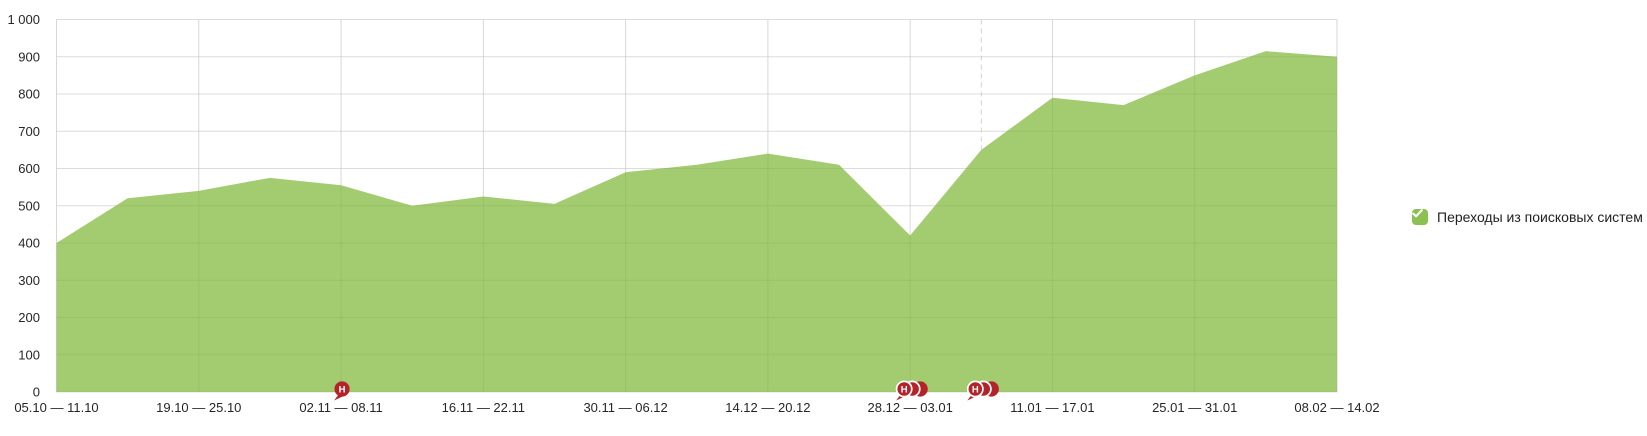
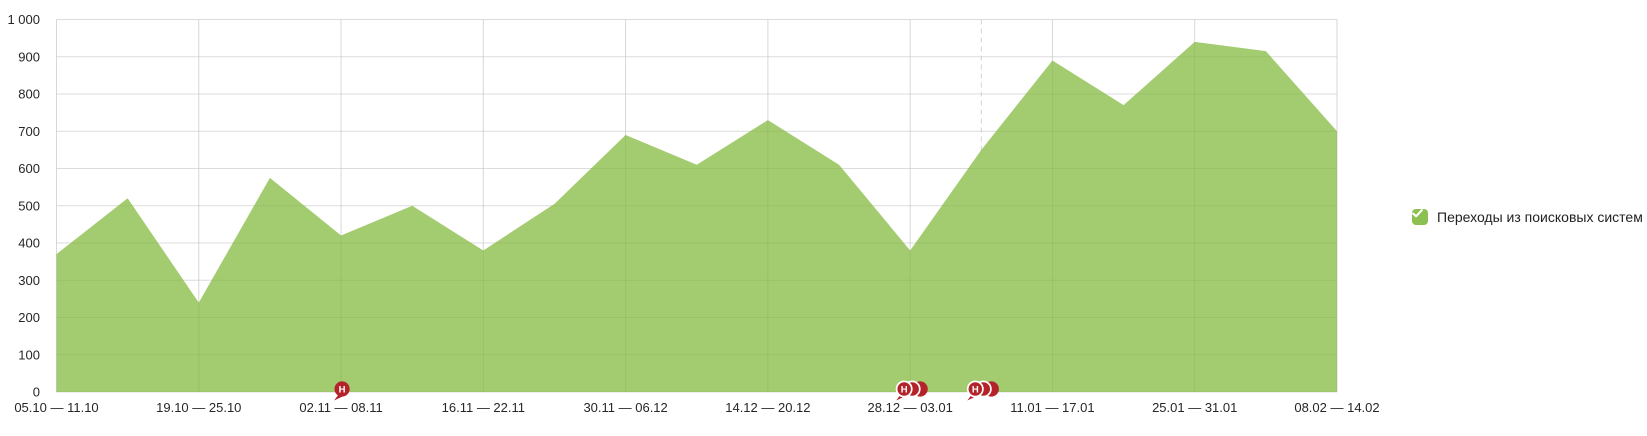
05.10 — 11.10: 400 -> 370
19.10 — 25.10: 540 -> 240
02.11 — 08.11: 560 -> 420
16.11 — 22.11: 520 -> 380
30.11 — 06.12: 590 -> 690
14.12 — 20.12: 640 -> 730
28.12 — 03.01: 420 -> 380
11.01 — 17.01: 790 -> 890
25.01 — 31.01: 850 -> 940
08.02 — 14.02: 900 -> 700
